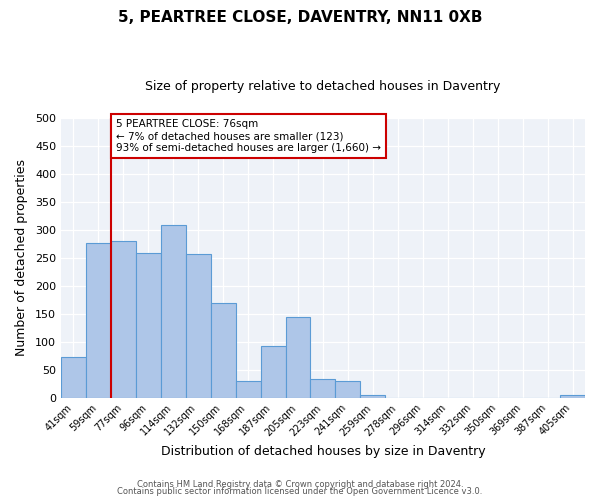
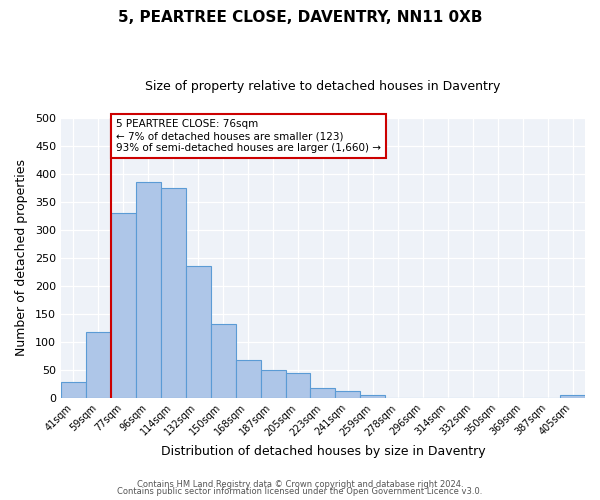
41sqm: 72 -> 28
59sqm: 276 -> 117
77sqm: 280 -> 330
96sqm: 258 -> 385
114sqm: 308 -> 375
132sqm: 256 -> 236
150sqm: 170 -> 132
168sqm: 30 -> 68
187sqm: 92 -> 50
205sqm: 144 -> 45
223sqm: 34 -> 18
241sqm: 30 -> 13
